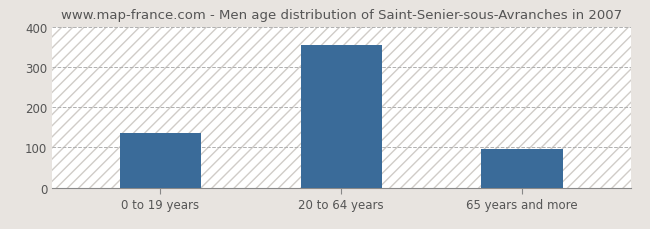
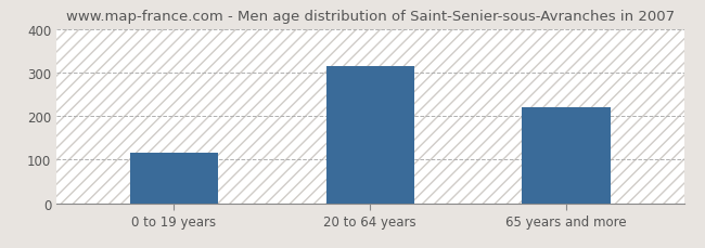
0 to 19 years: 135 -> 115
20 to 64 years: 355 -> 315
65 years and more: 97 -> 220
